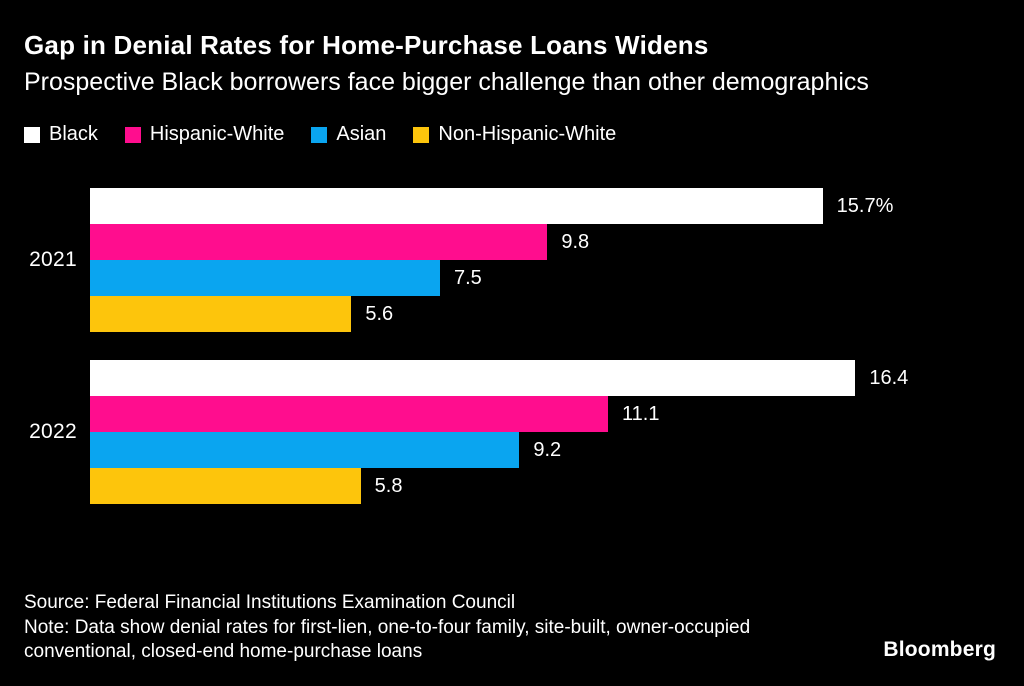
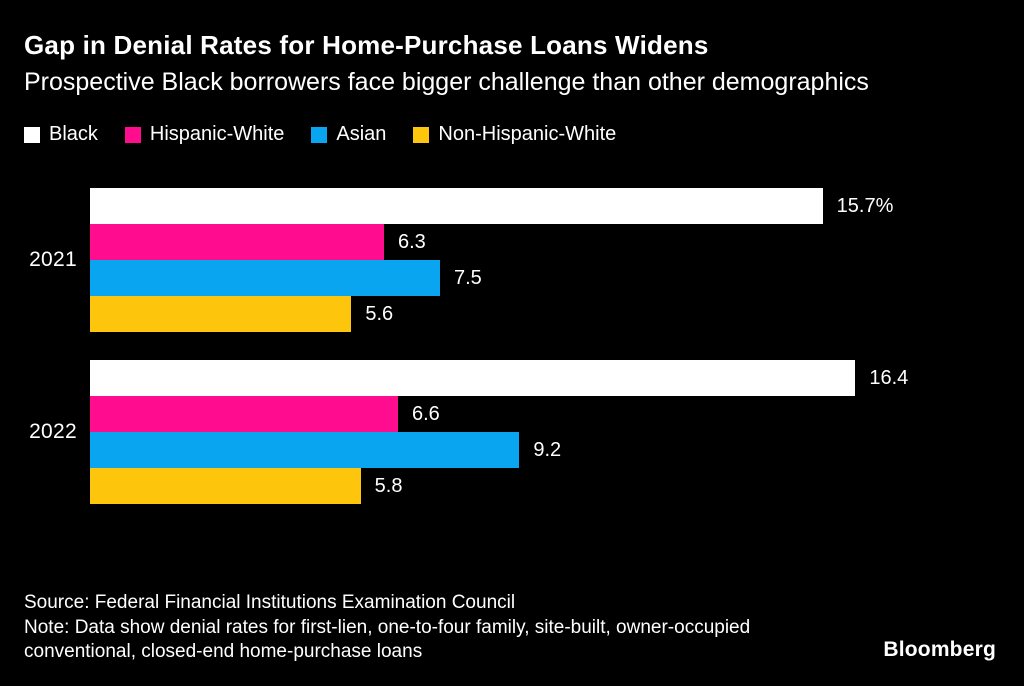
Hispanic-White/2021: 9.8 -> 6.3
Hispanic-White/2022: 11.1 -> 6.6
